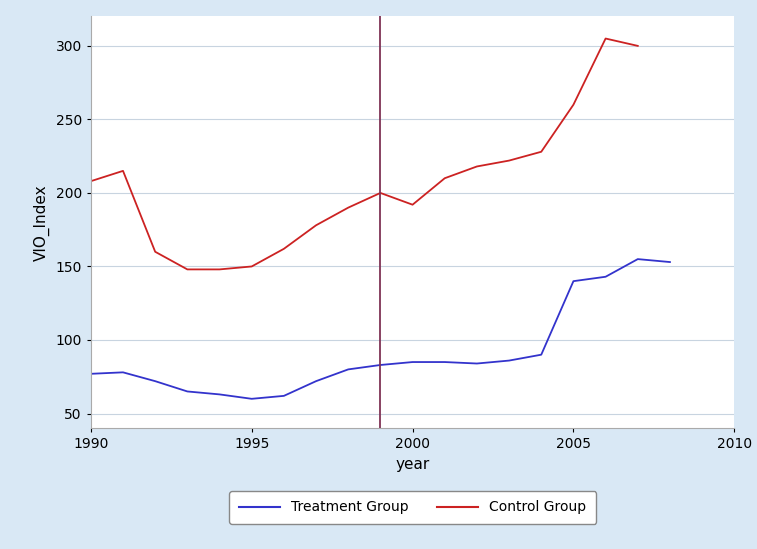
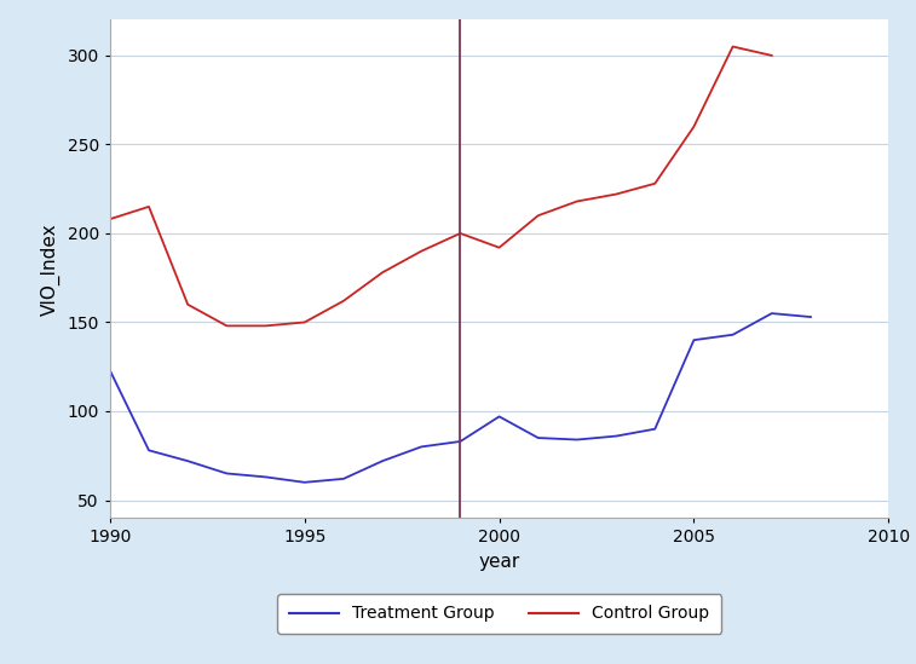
Treatment Group/1990: 77 -> 123
Treatment Group/2000: 85 -> 97
